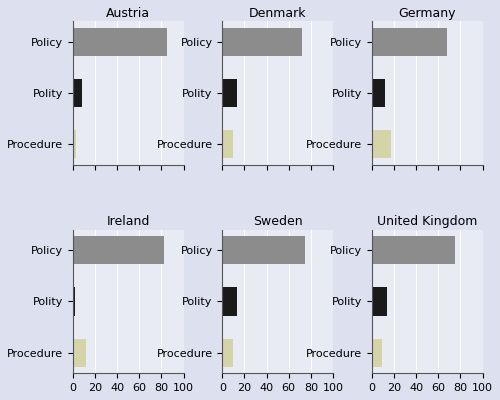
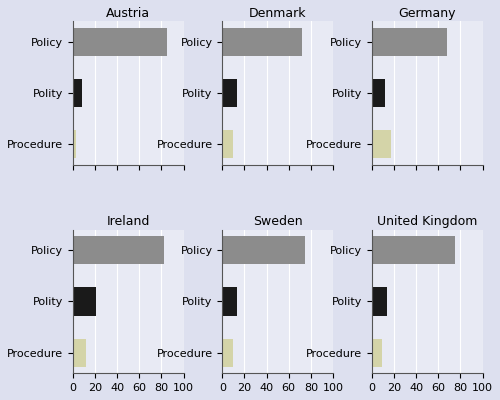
Ireland/Polity: 2 -> 21
